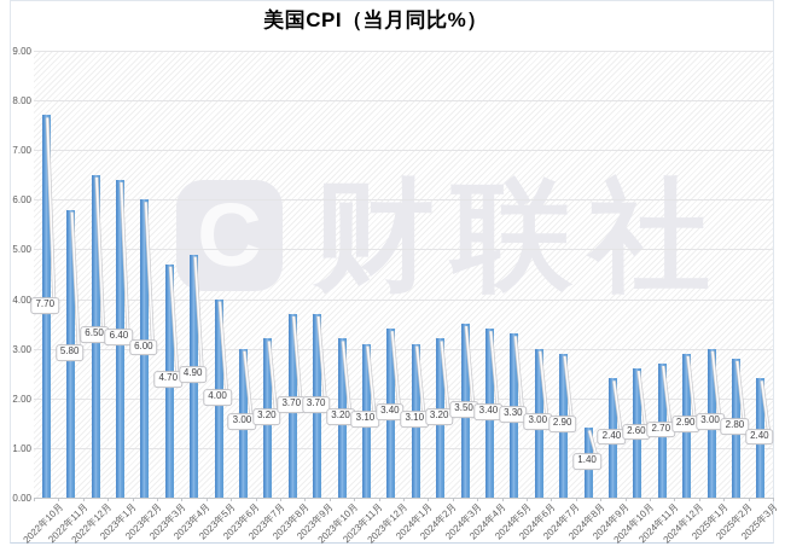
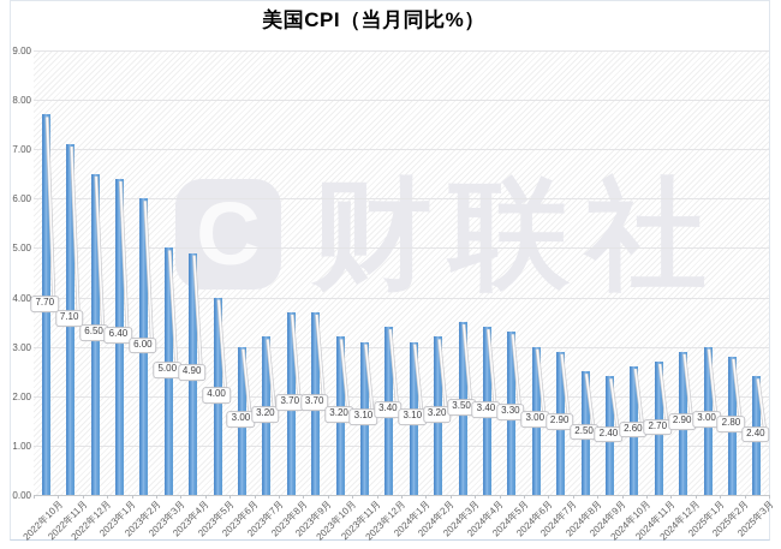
2022年11月: 5.80 -> 7.10
2023年3月: 4.70 -> 5.00
2024年8月: 1.40 -> 2.50
